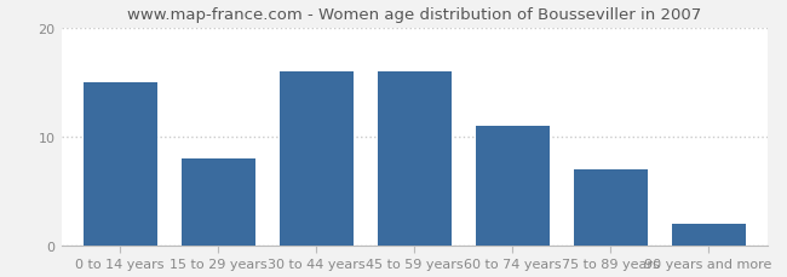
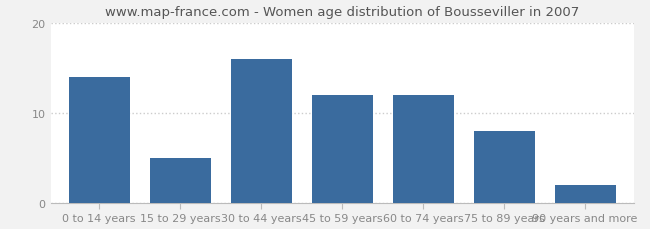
0 to 14 years: 15 -> 14
15 to 29 years: 8 -> 5
45 to 59 years: 16 -> 12
60 to 74 years: 11 -> 12
75 to 89 years: 7 -> 8
